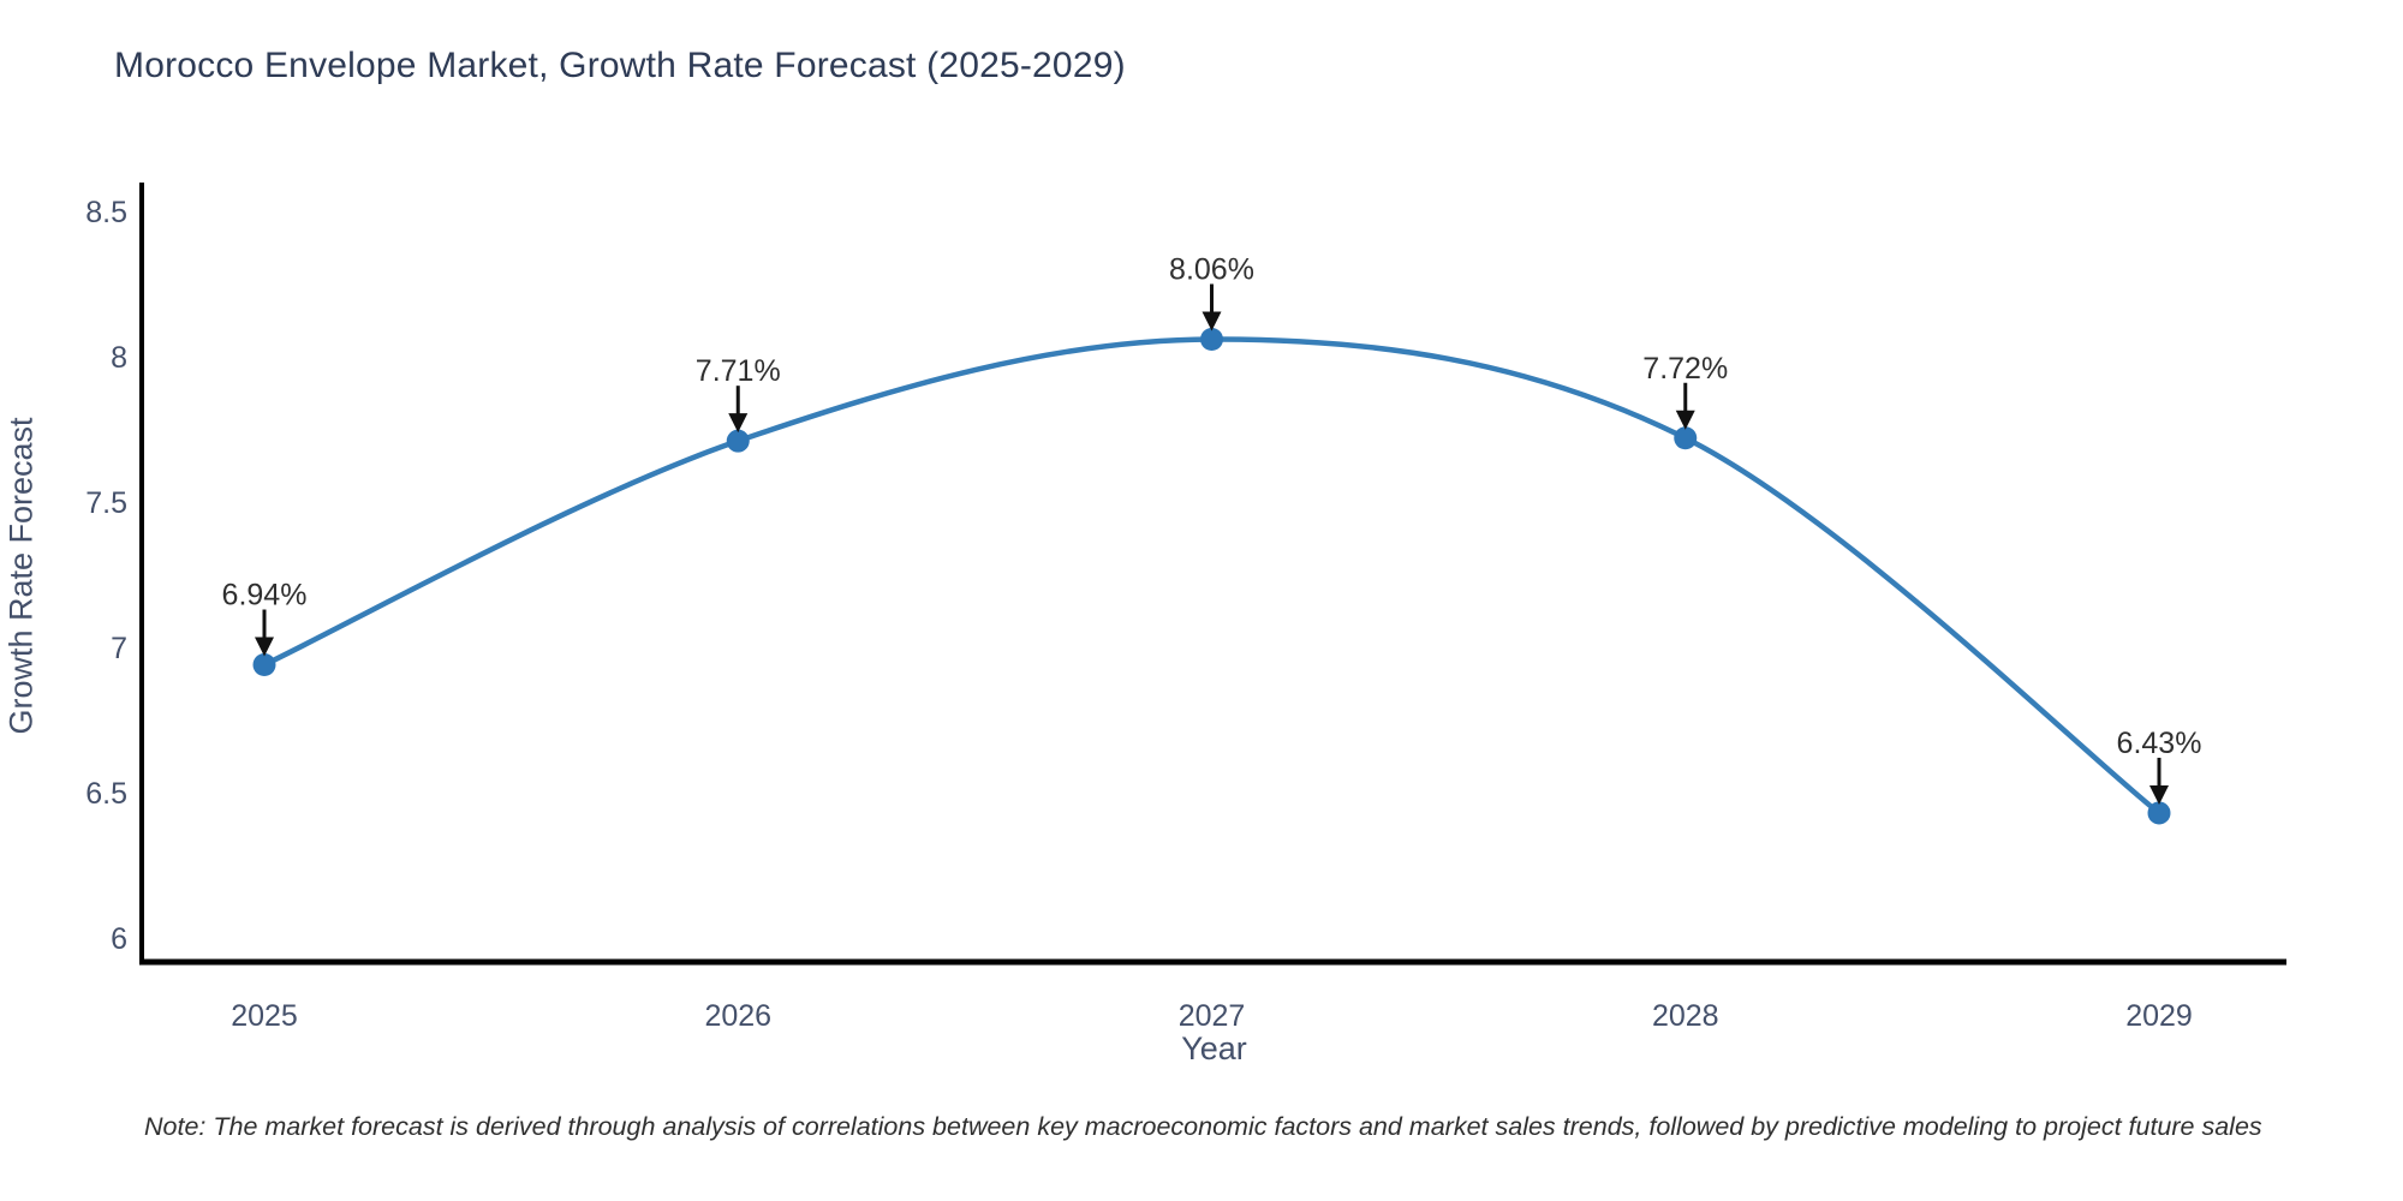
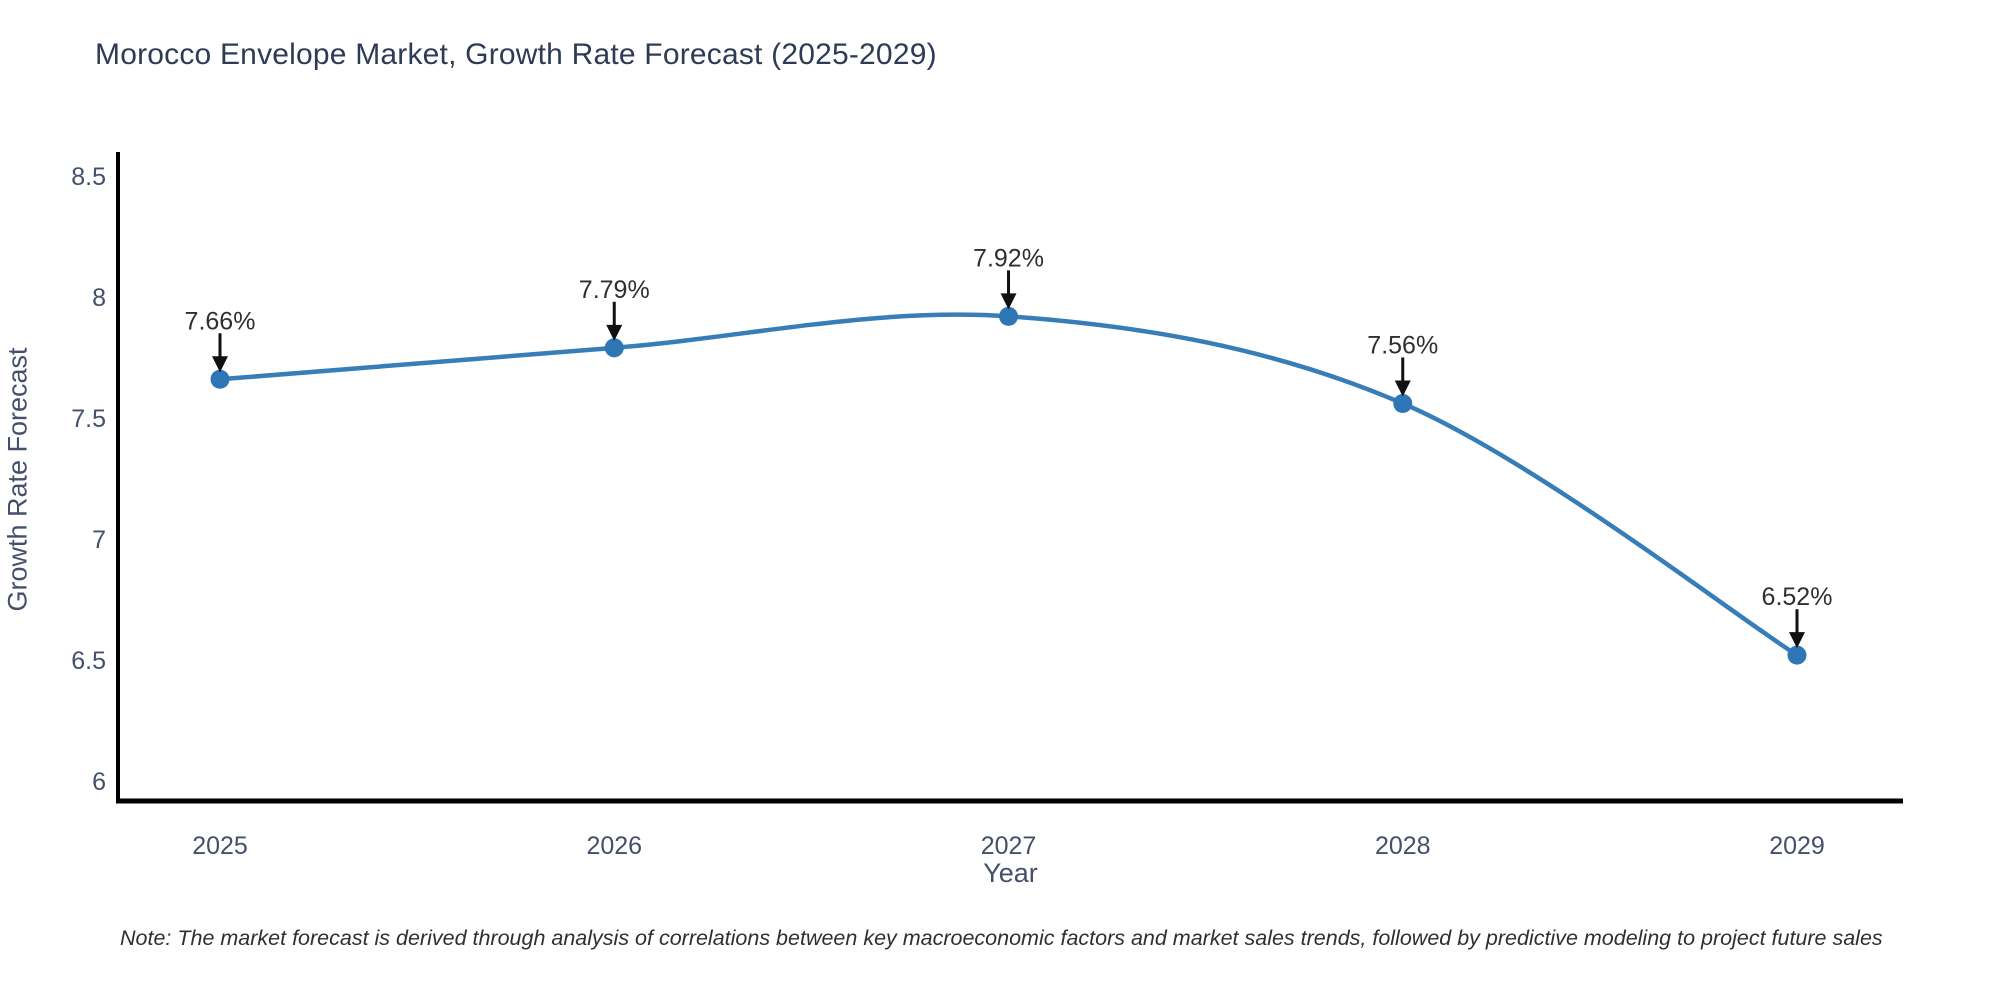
2025: 6.94% -> 7.66%
2026: 7.71% -> 7.79%
2027: 8.06% -> 7.92%
2028: 7.72% -> 7.56%
2029: 6.43% -> 6.52%
